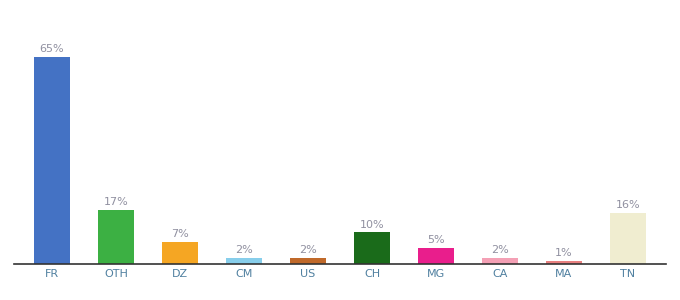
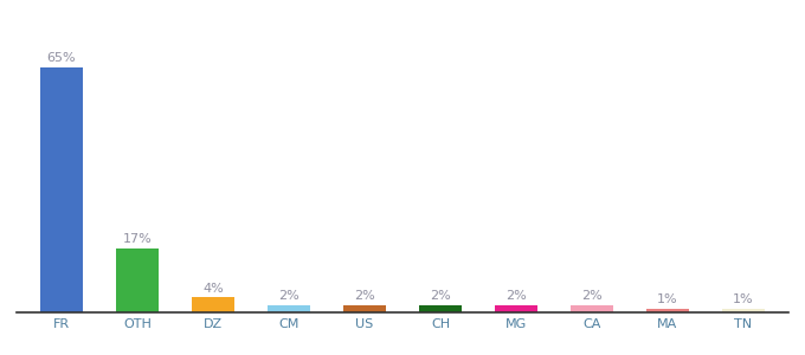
DZ: 7% -> 4%
CH: 10% -> 2%
MG: 5% -> 2%
TN: 16% -> 1%
